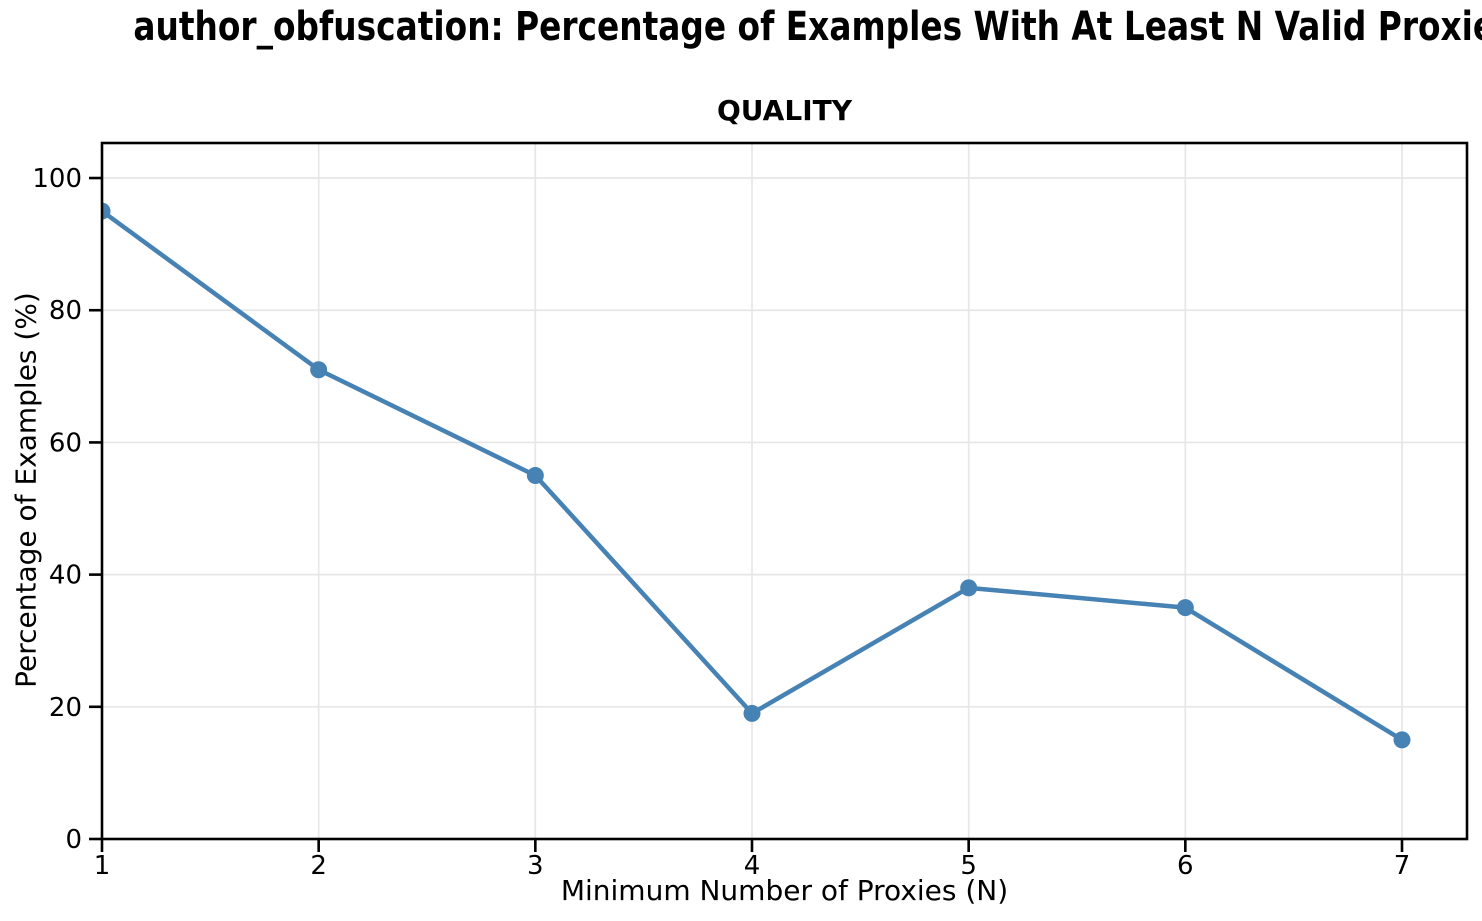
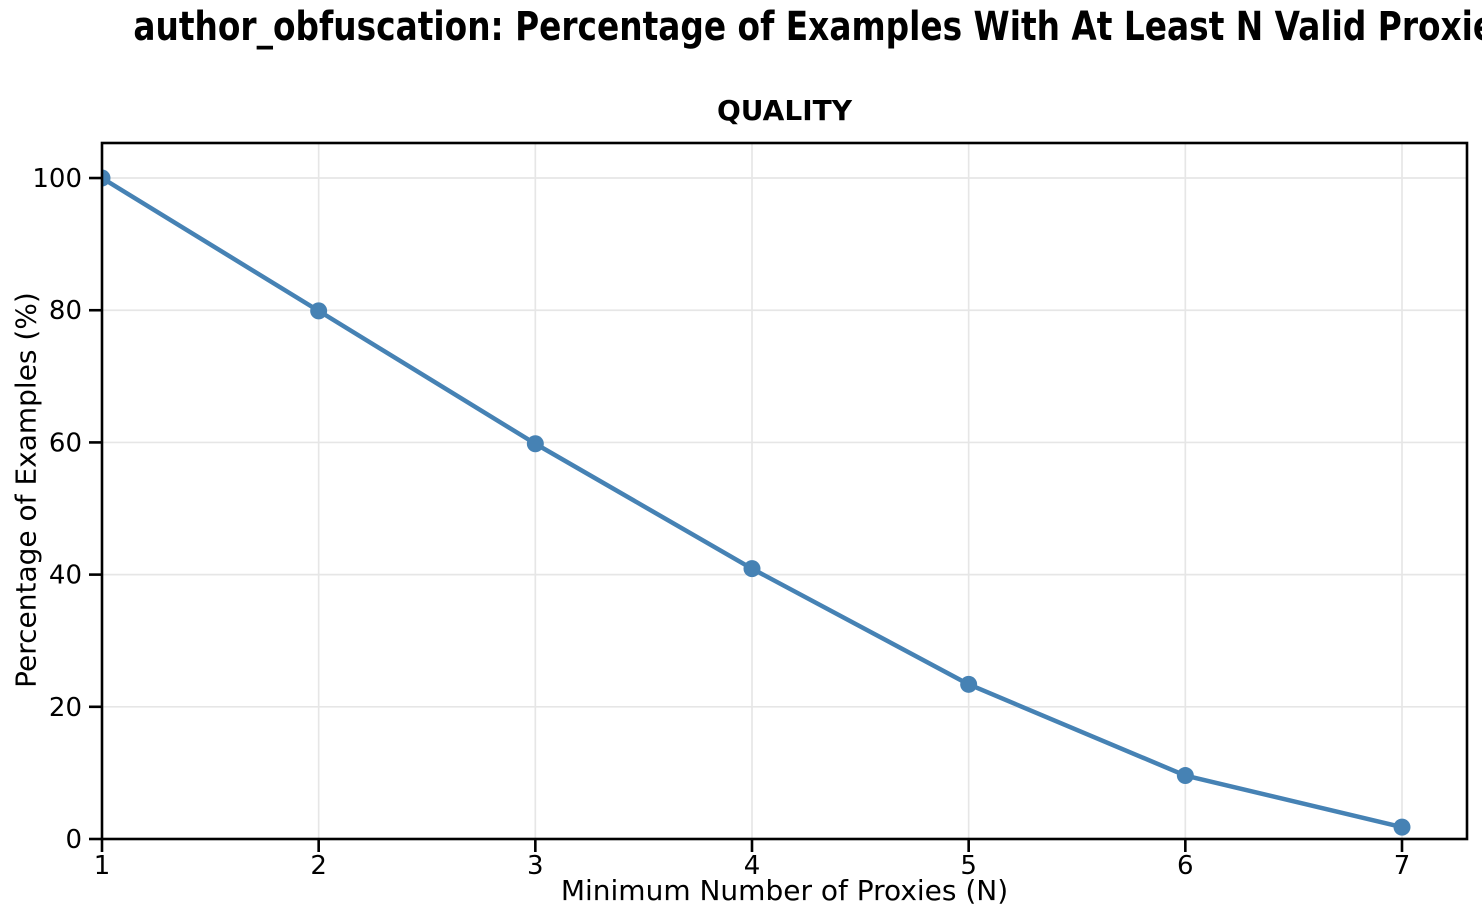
1: 95 -> 100
2: 71 -> 80
3: 55 -> 60
4: 19 -> 41
5: 38 -> 23
6: 35 -> 10
7: 15 -> 2
